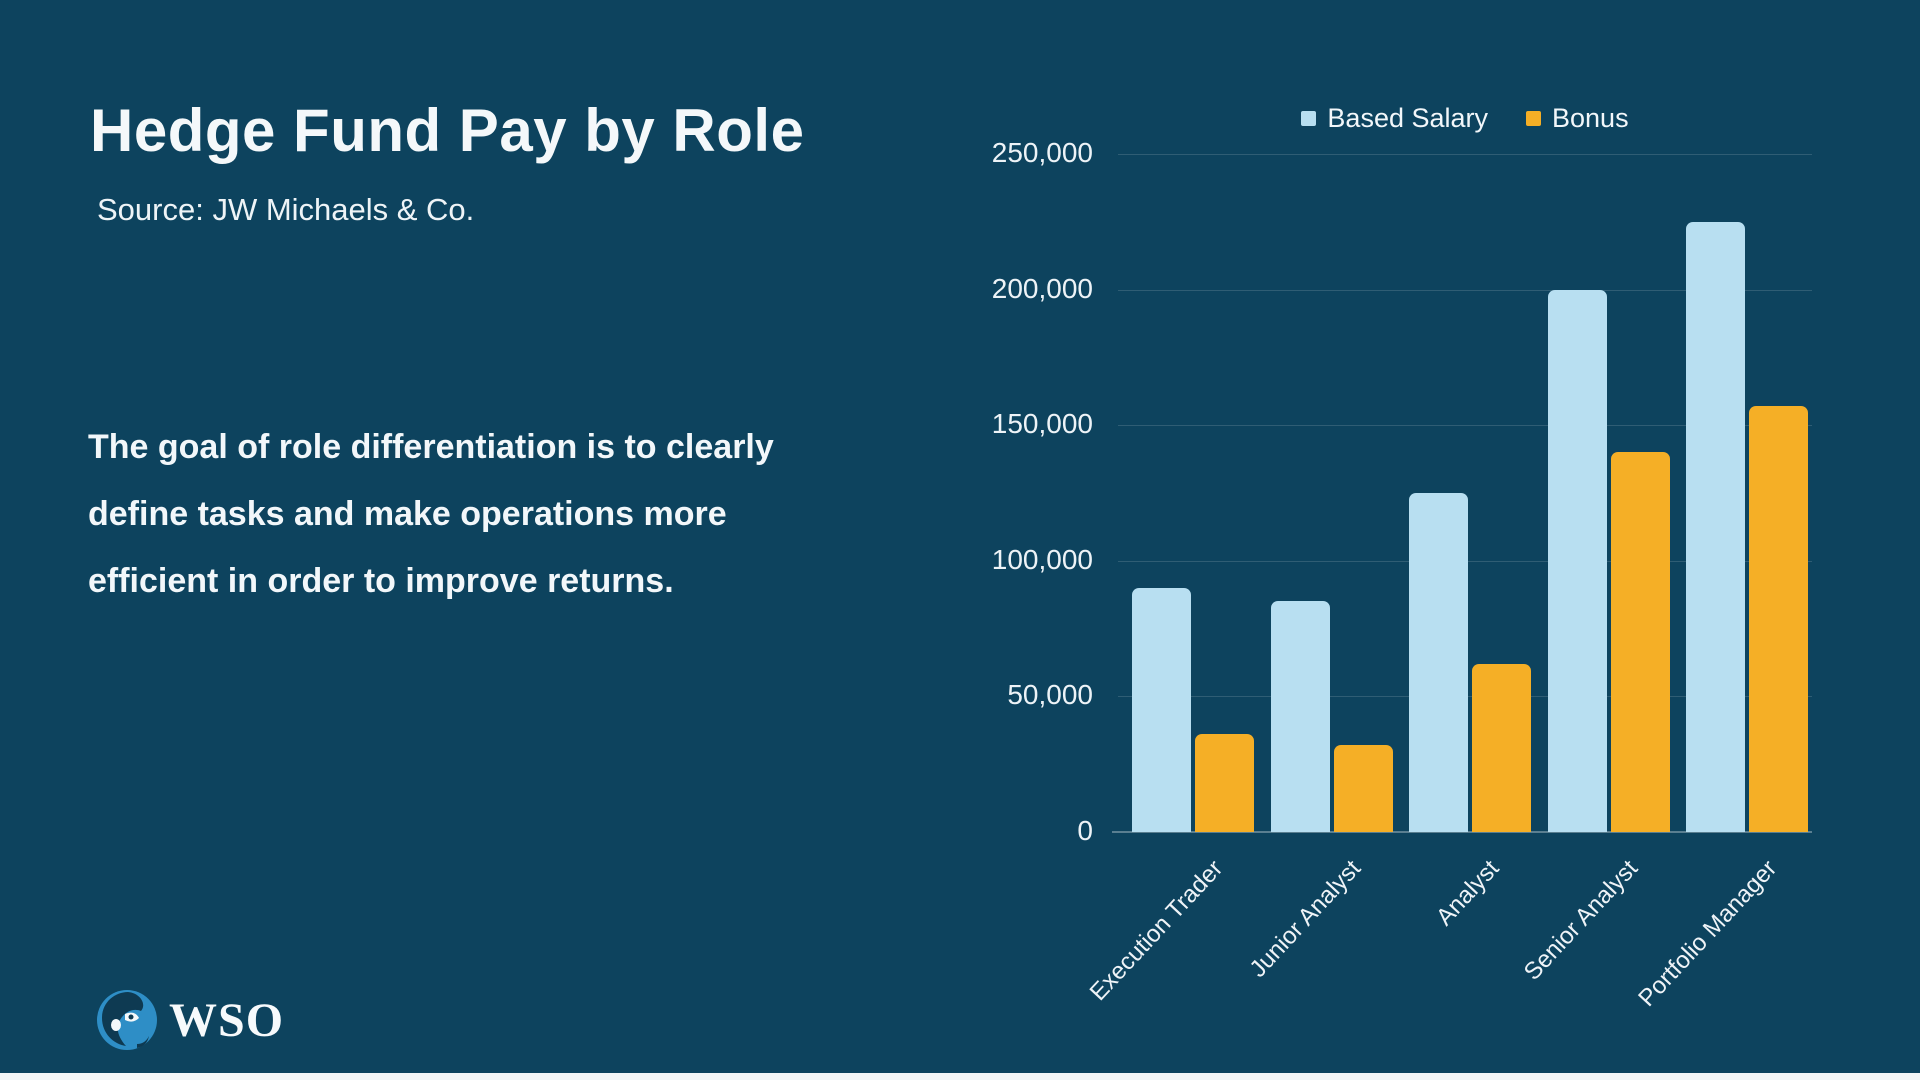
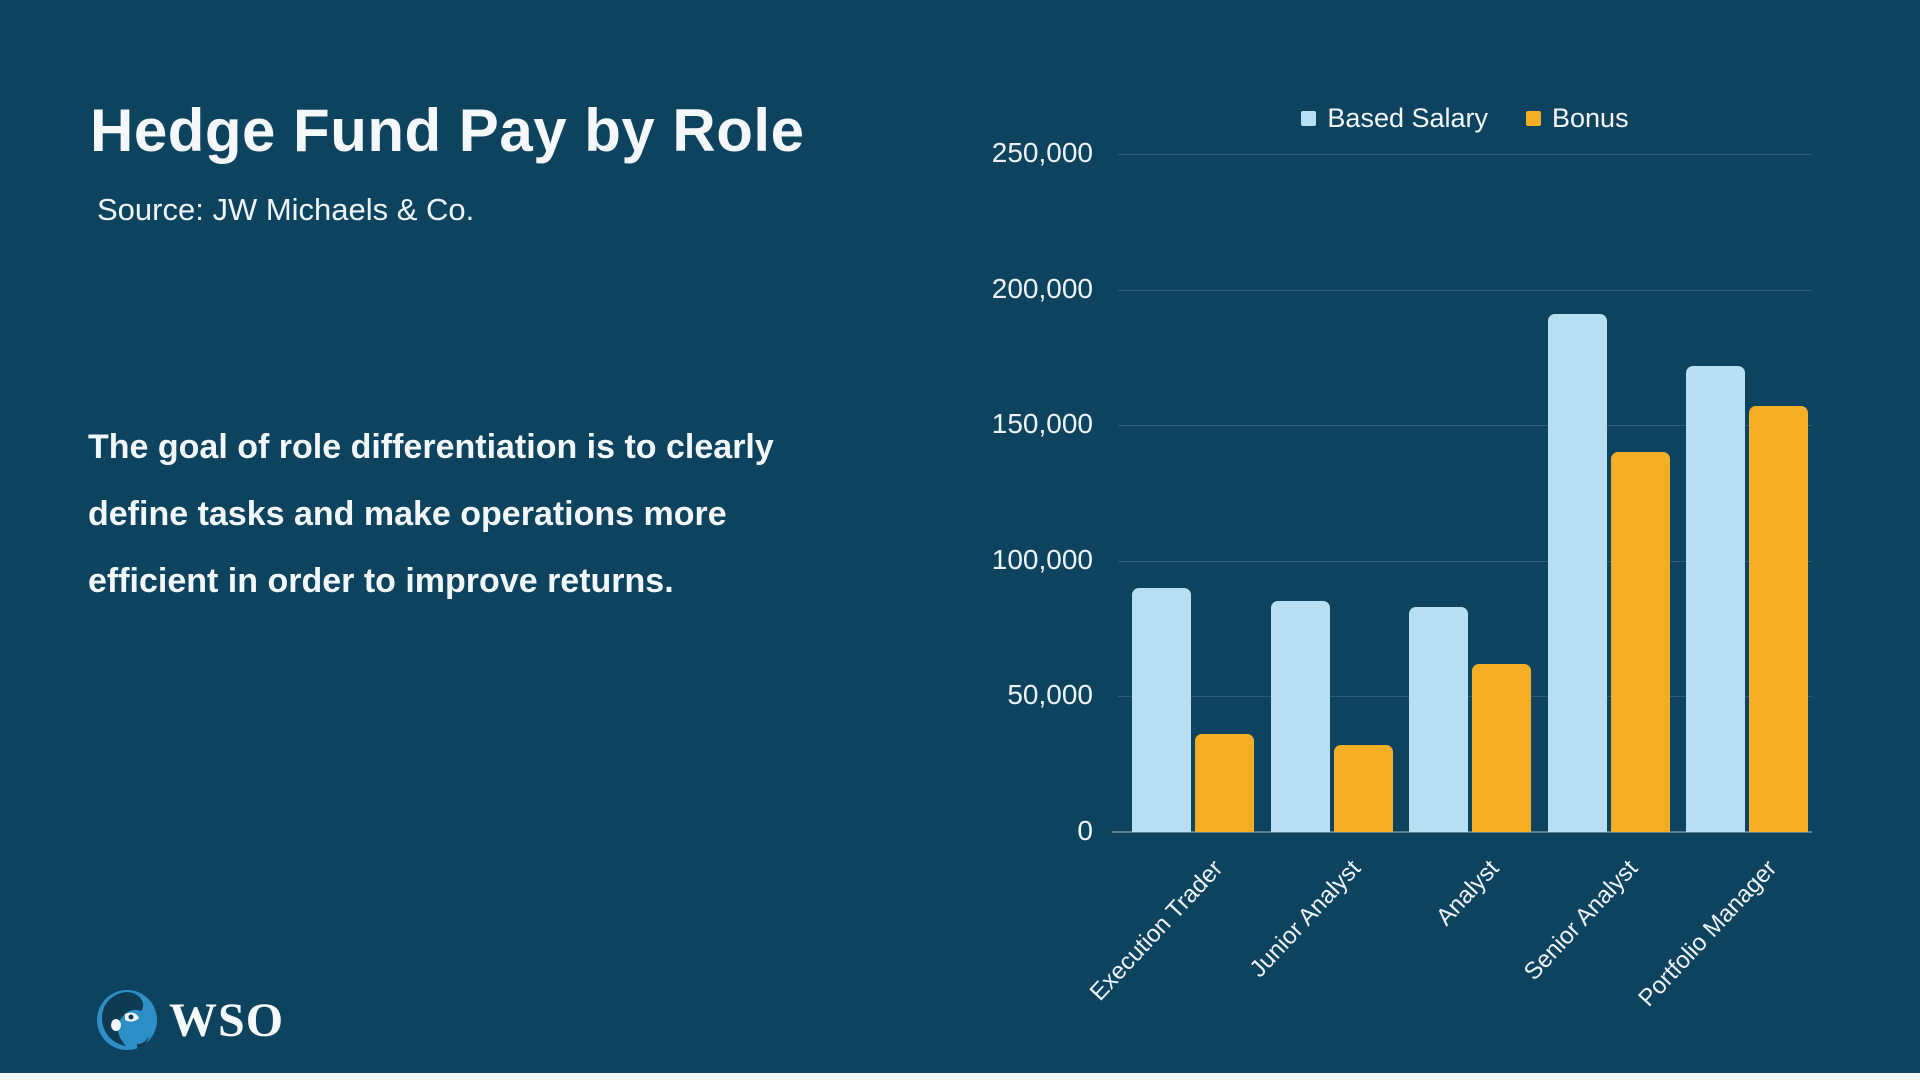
Based Salary/Analyst: 125000 -> 83000
Based Salary/Senior Analyst: 200000 -> 191000
Based Salary/Portfolio Manager: 225000 -> 172000
